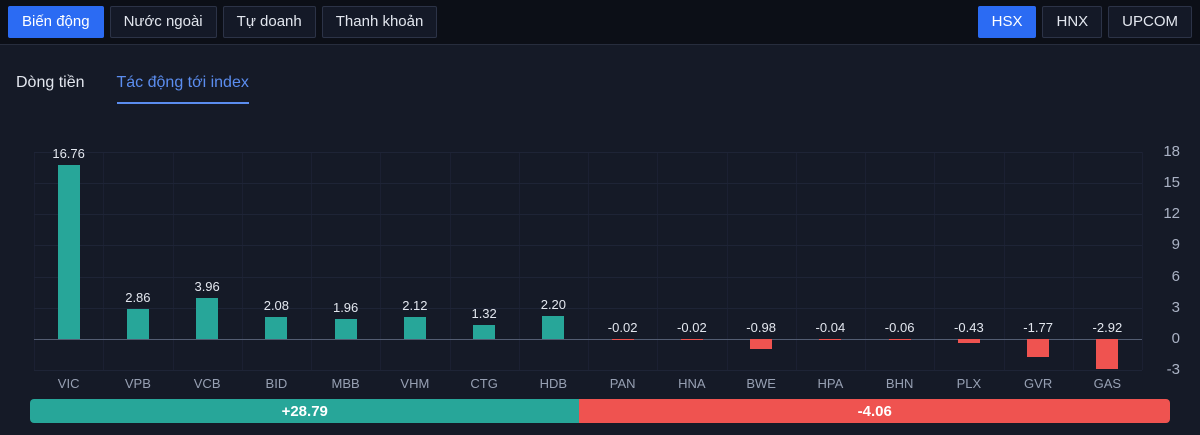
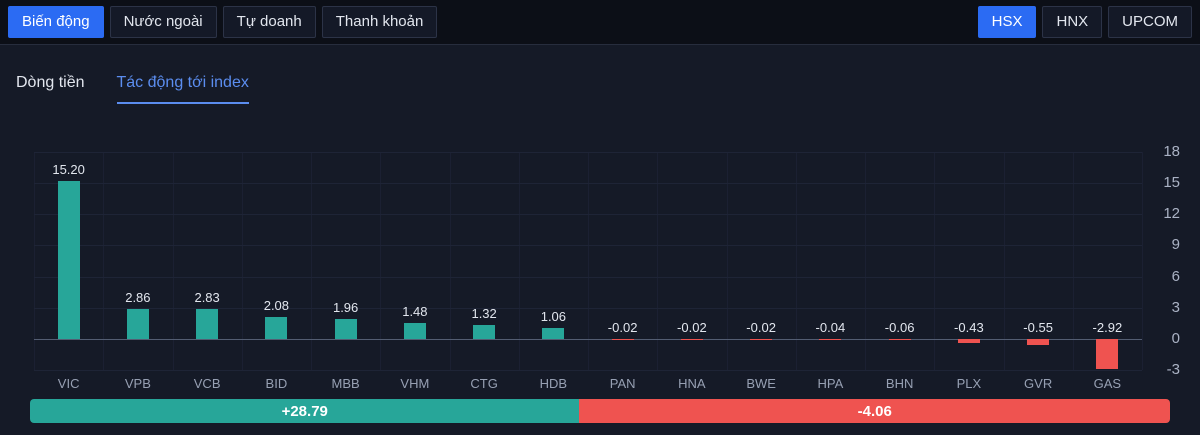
VIC: 16.76 -> 15.20
VCB: 3.96 -> 2.83
VHM: 2.12 -> 1.48
HDB: 2.20 -> 1.06
BWE: -0.98 -> -0.02
GVR: -1.77 -> -0.55
